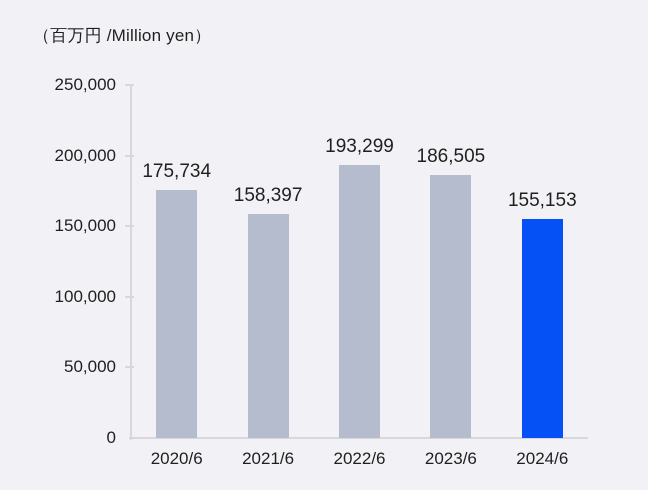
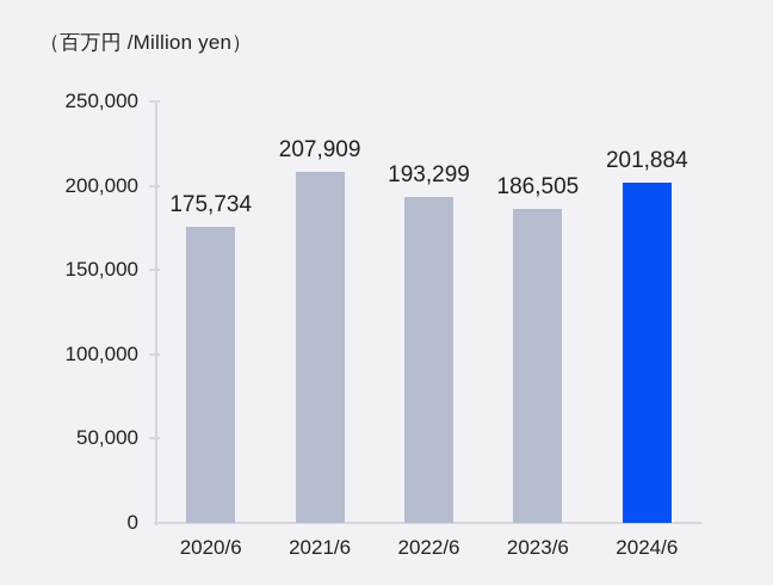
2021/6: 158,397 -> 207,909
2024/6: 155,153 -> 201,884
